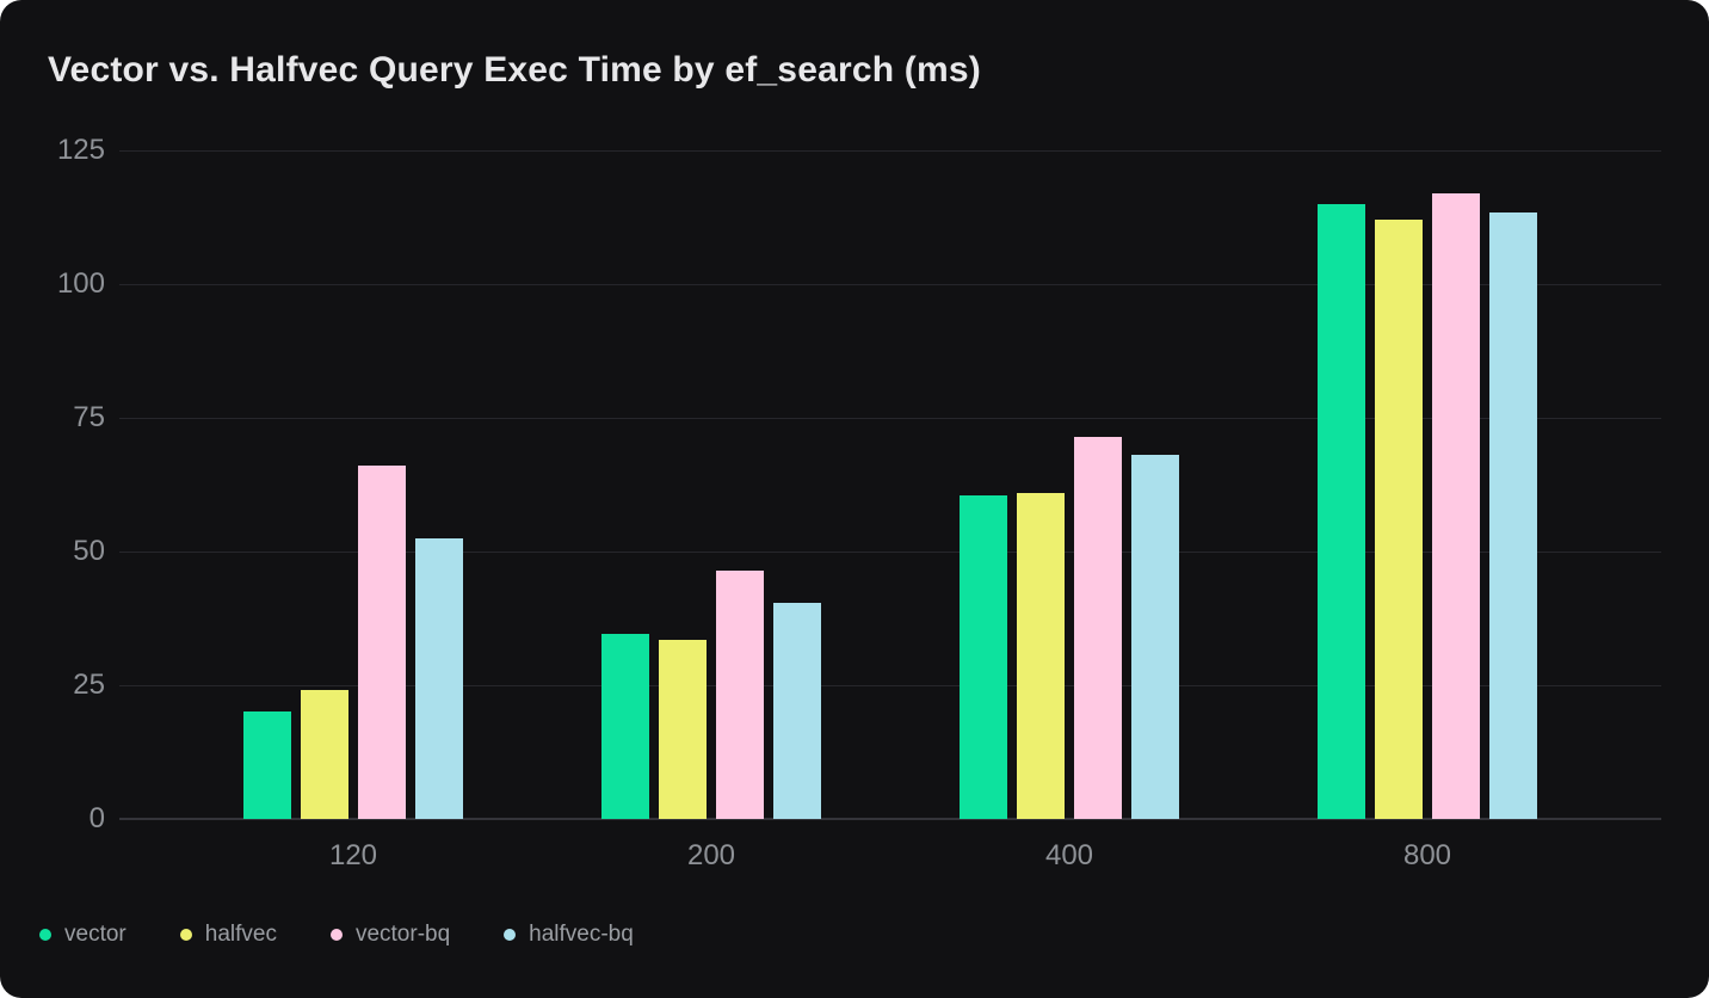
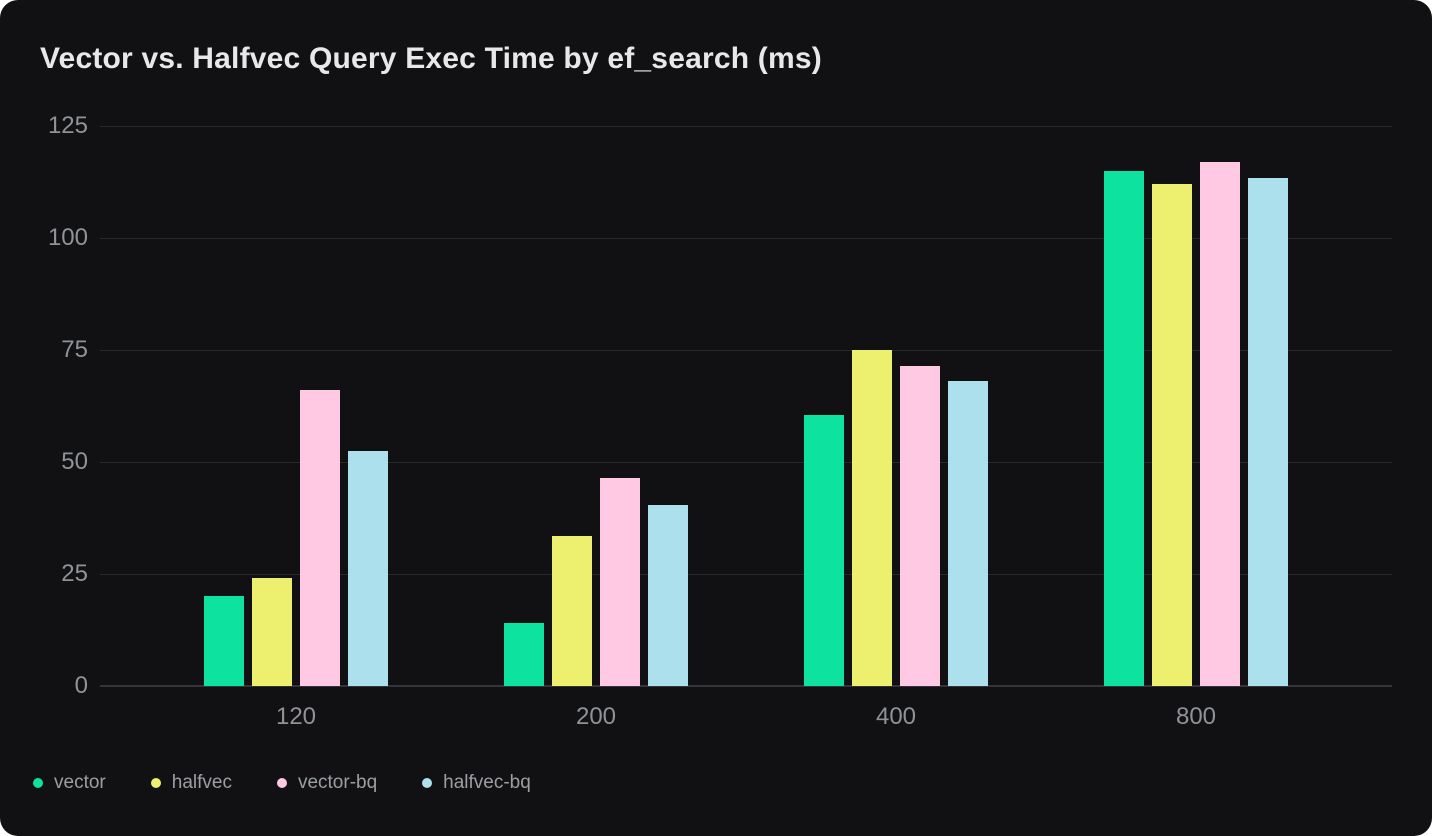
vector/200: 34 -> 14
halfvec/400: 61 -> 75
